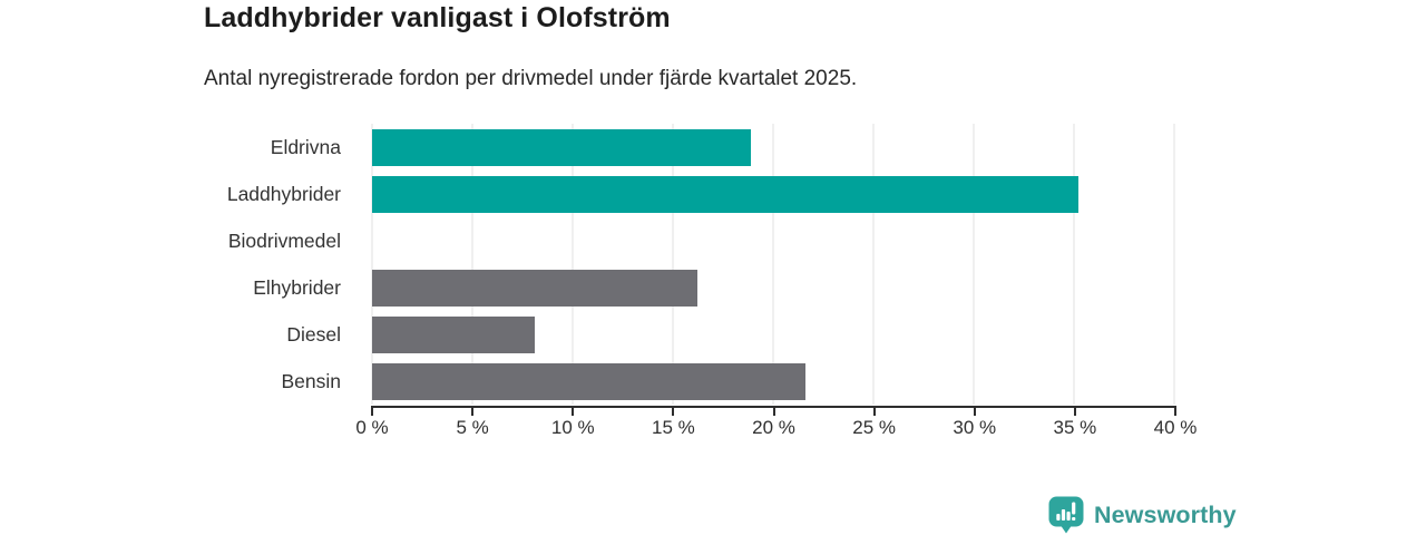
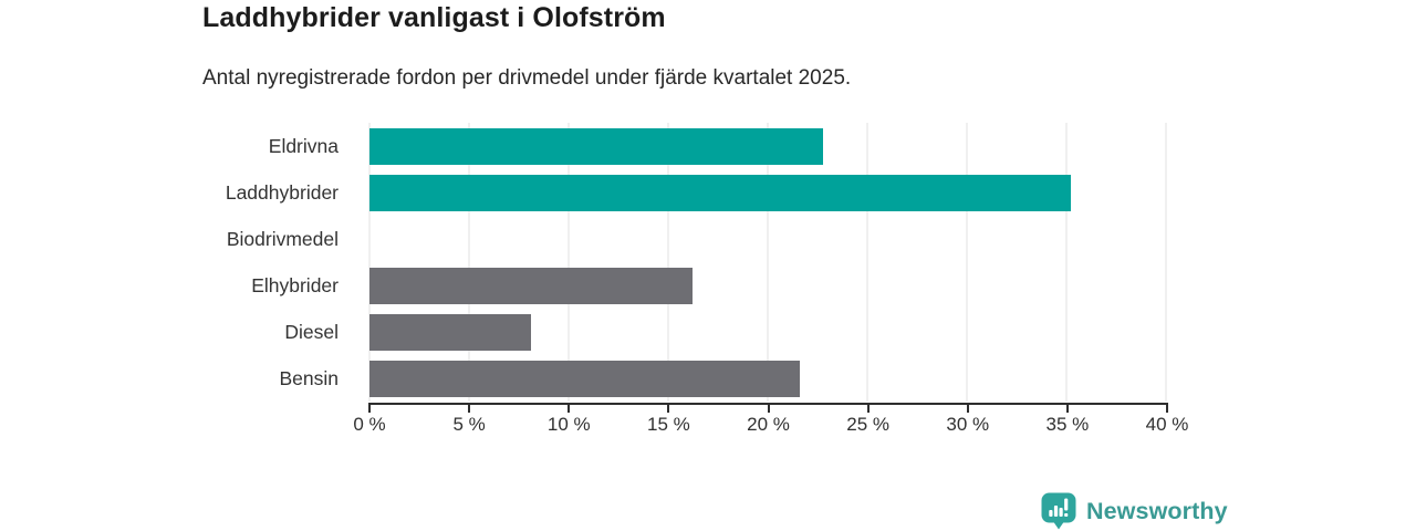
Eldrivna: 18.9% -> 22.8%
